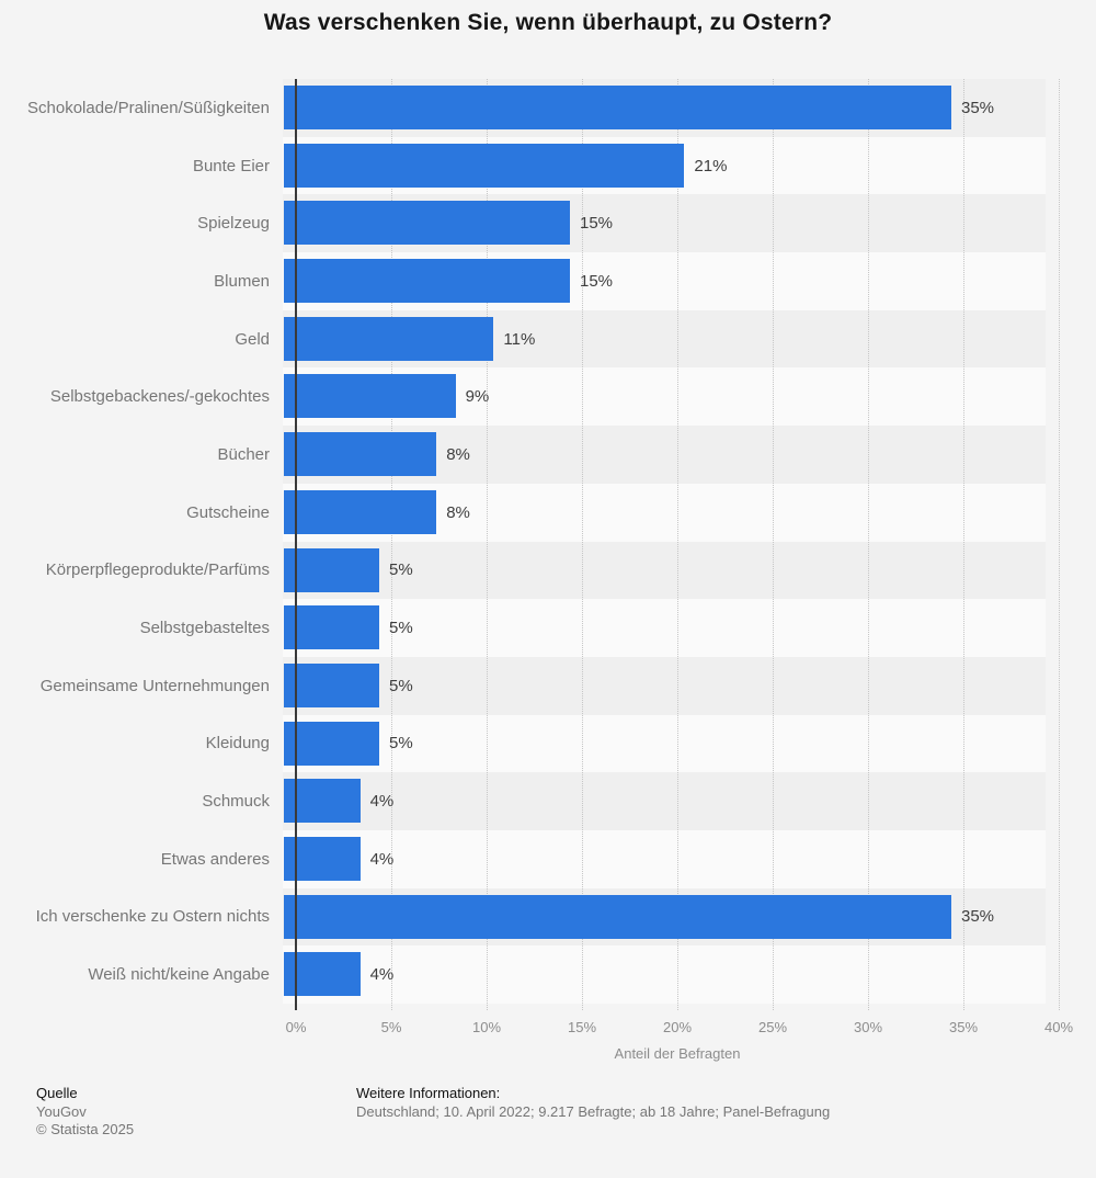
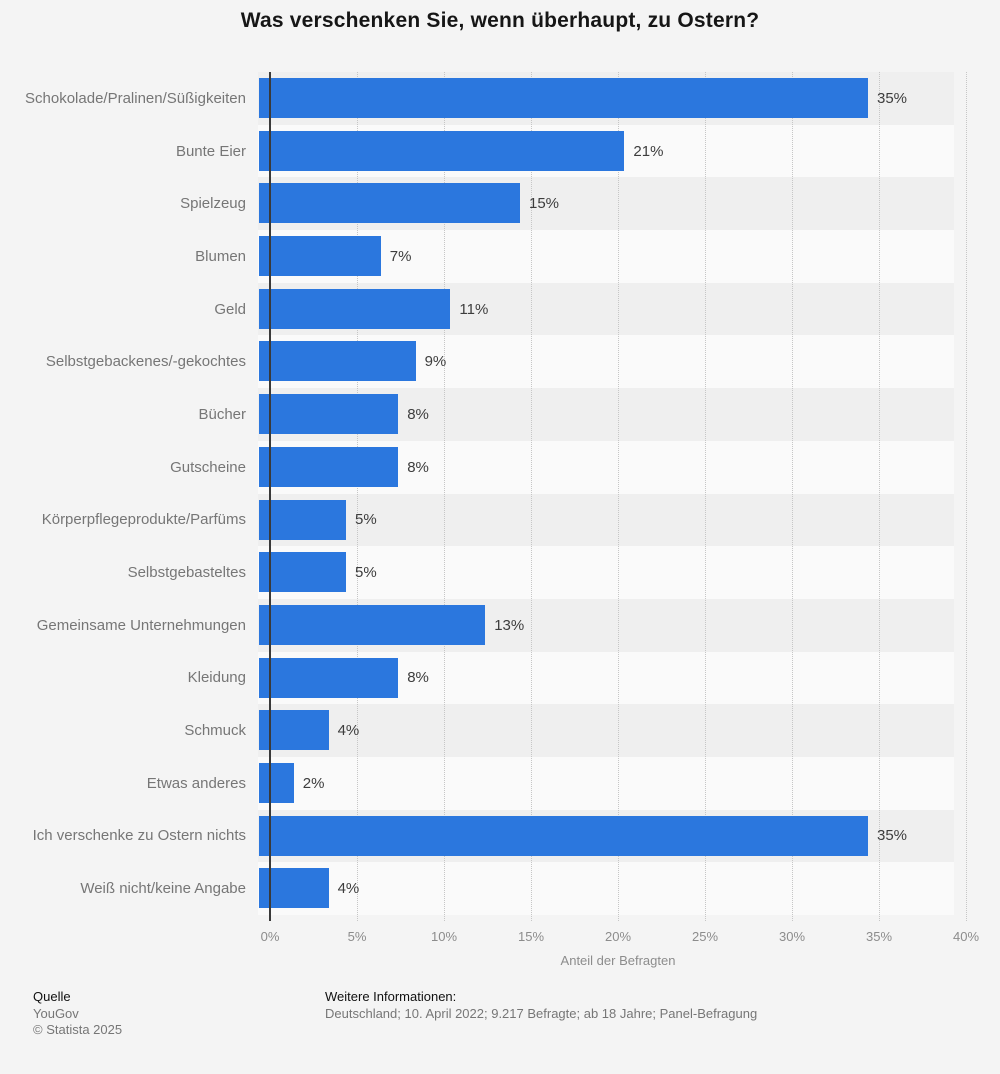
Blumen: 15% -> 7%
Gemeinsame Unternehmungen: 5% -> 13%
Kleidung: 5% -> 8%
Etwas anderes: 4% -> 2%
